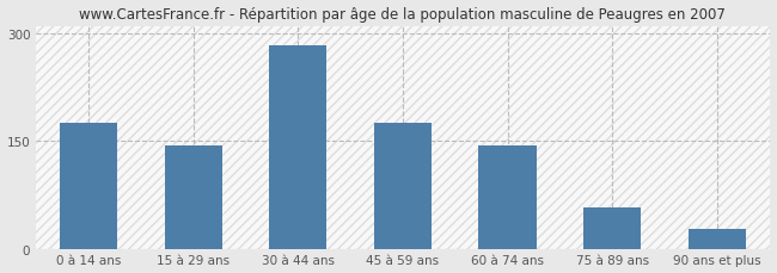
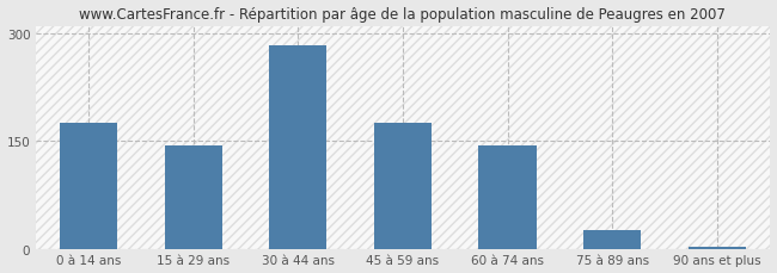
75 à 89 ans: 58 -> 25
90 ans et plus: 28 -> 3
